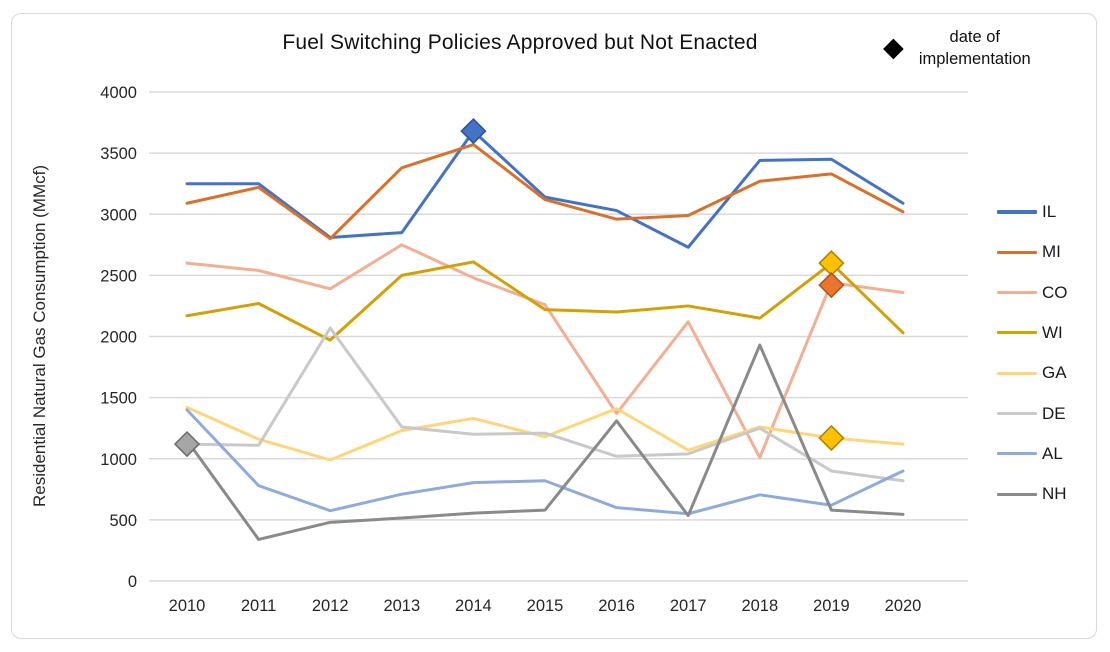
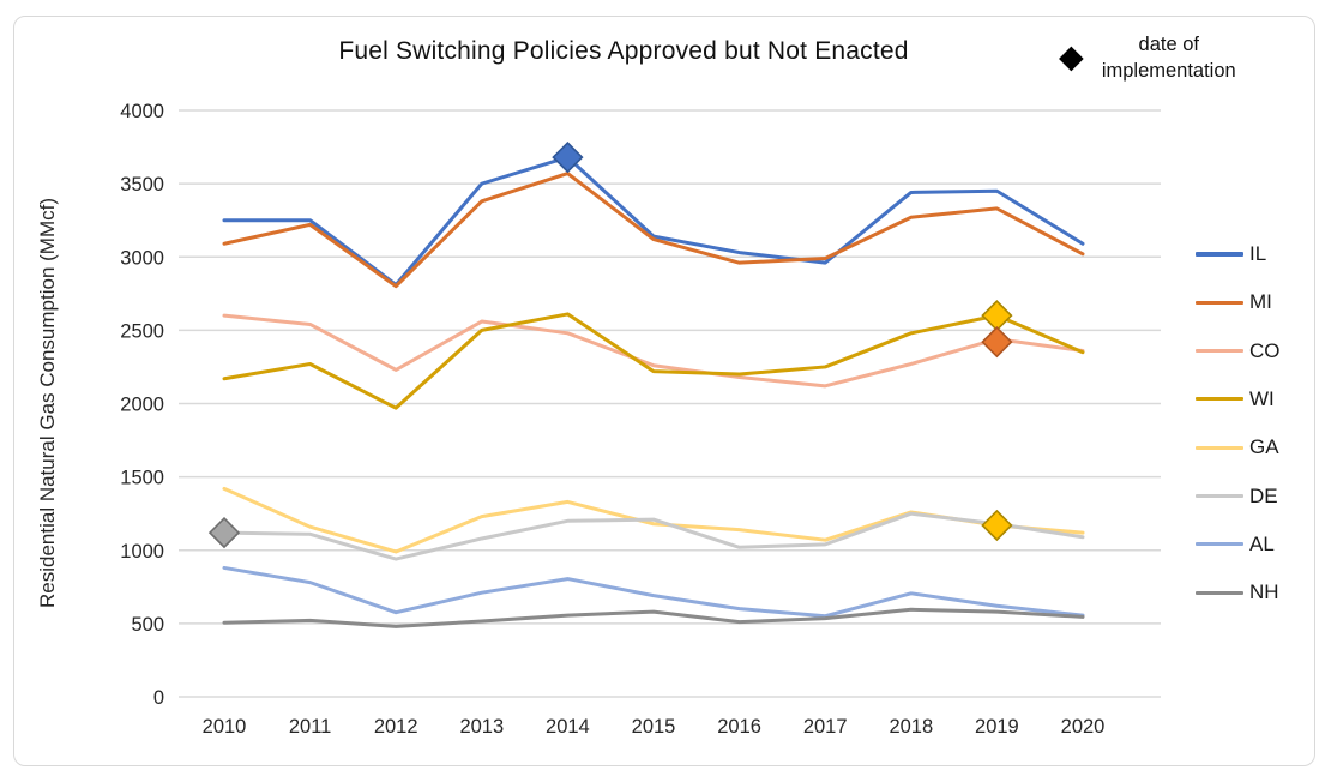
AL/2010: 1400 -> 880
NH/2010: 1150 -> 500
NH/2011: 340 -> 520
CO/2012: 2390 -> 2230
DE/2012: 2070 -> 940
IL/2013: 2850 -> 3500
CO/2013: 2750 -> 2560
DE/2013: 1260 -> 1080
AL/2015: 820 -> 690
CO/2016: 1370 -> 2180
GA/2016: 1410 -> 1140
NH/2016: 1310 -> 510
IL/2017: 2730 -> 2960
CO/2018: 1010 -> 2270
WI/2018: 2150 -> 2480
NH/2018: 1930 -> 600
DE/2019: 900 -> 1180
WI/2020: 2030 -> 2350
DE/2020: 820 -> 1090
AL/2020: 900 -> 560
